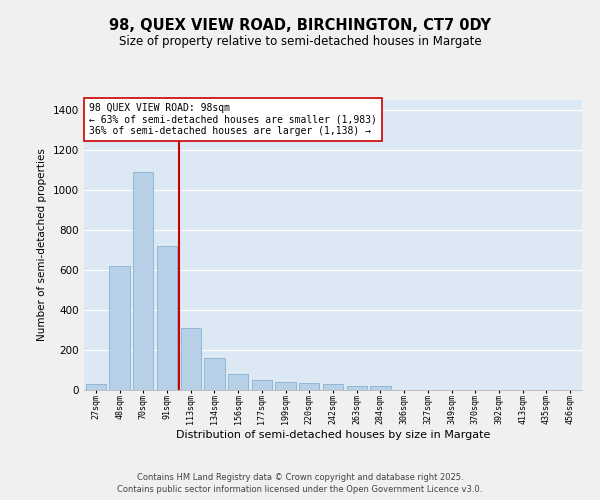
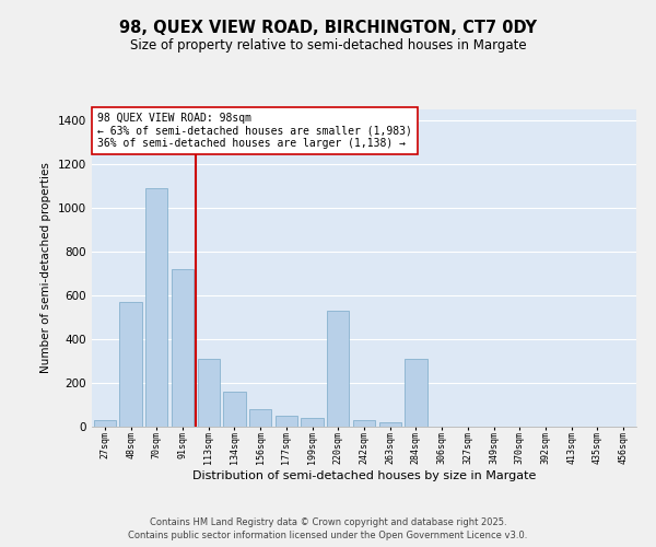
48sqm: 620 -> 570
220sqm: 40 -> 530
284sqm: 20 -> 310
